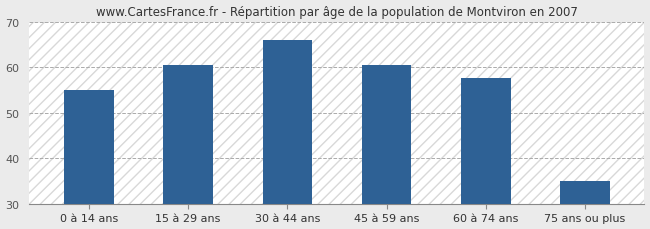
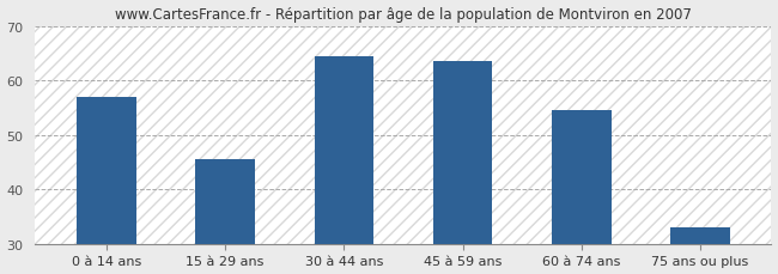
0 à 14 ans: 55.0 -> 57.0
15 à 29 ans: 60.5 -> 45.5
30 à 44 ans: 66.0 -> 64.5
45 à 59 ans: 60.5 -> 63.5
60 à 74 ans: 57.5 -> 54.5
75 ans ou plus: 35.0 -> 33.0
